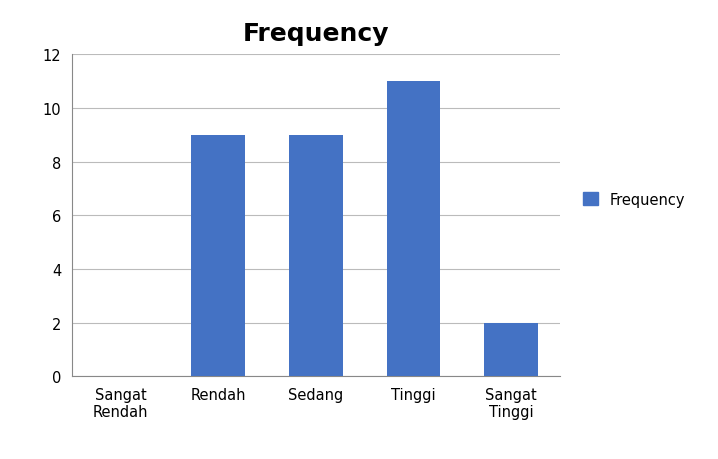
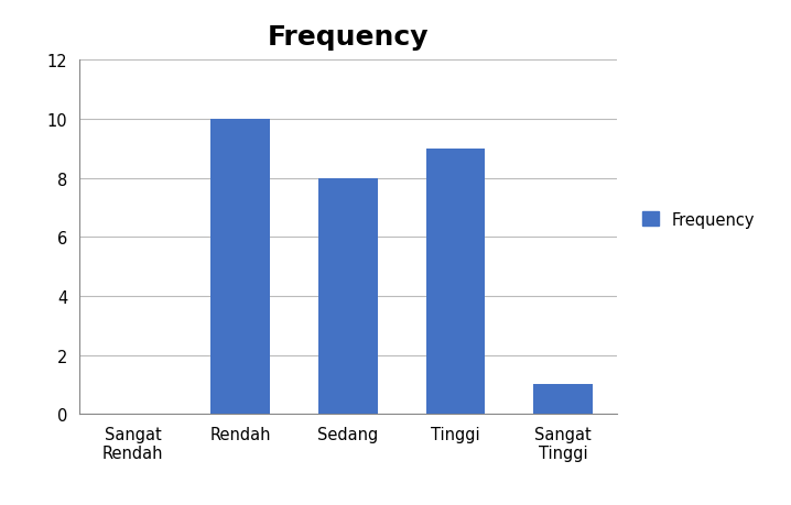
Rendah: 9 -> 10
Sedang: 9 -> 8
Tinggi: 11 -> 9
Sangat Tinggi: 2 -> 1
